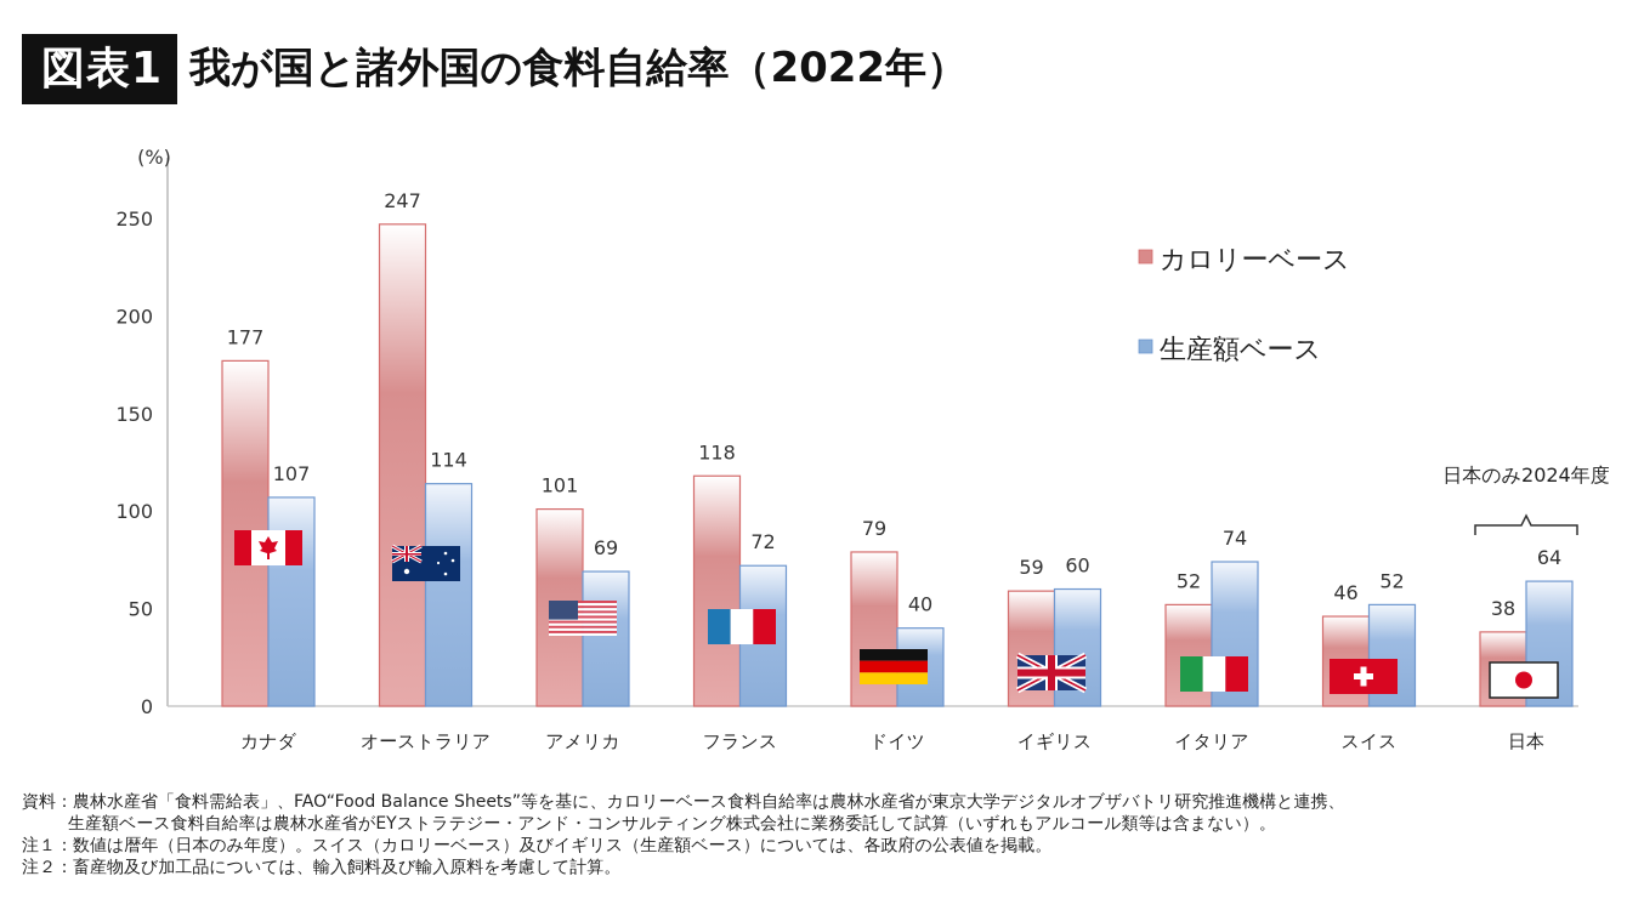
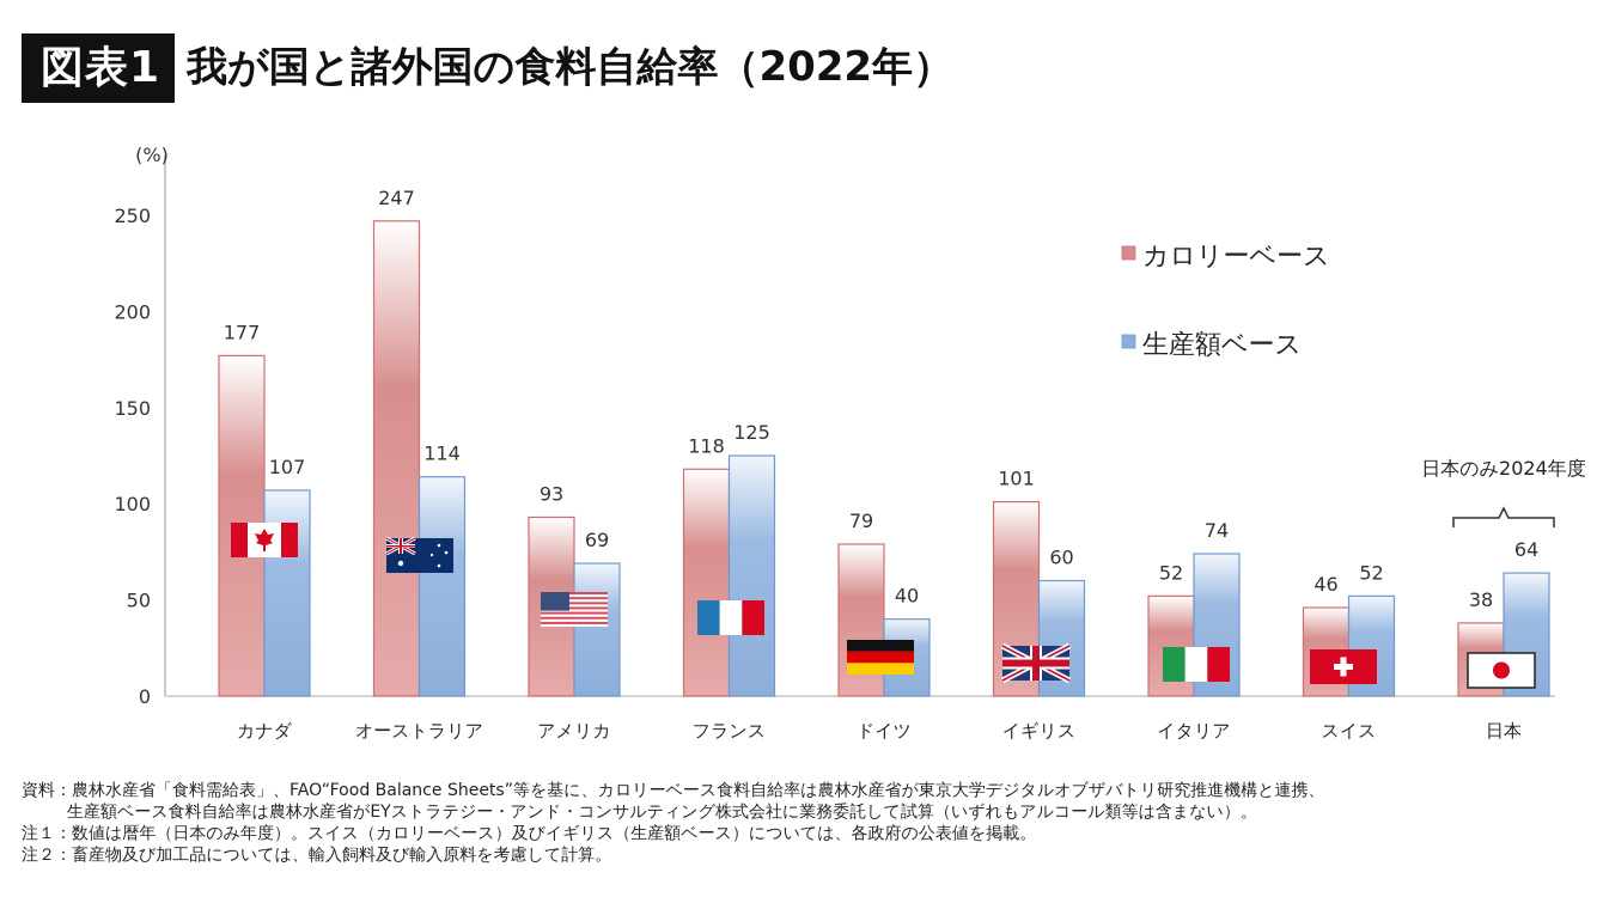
カロリーベース/アメリカ: 101 -> 93
生産額ベース/フランス: 72 -> 125
カロリーベース/イギリス: 59 -> 101
